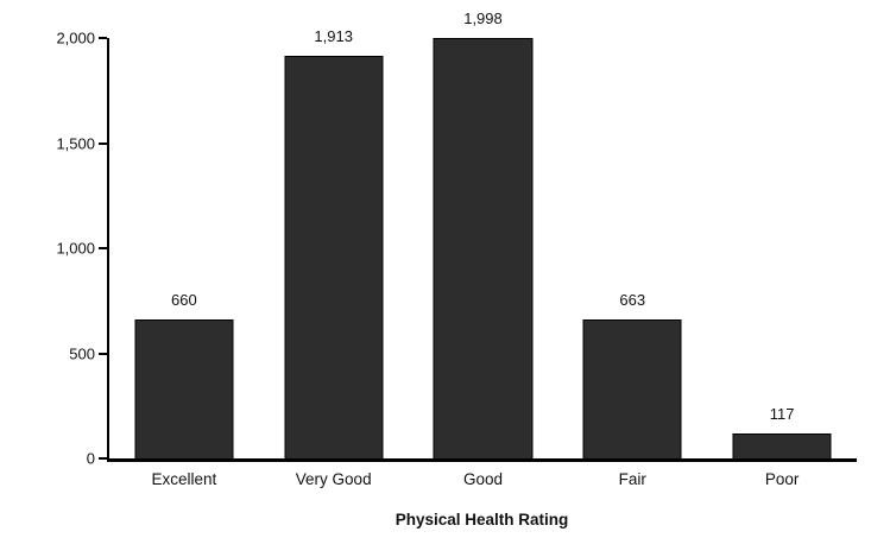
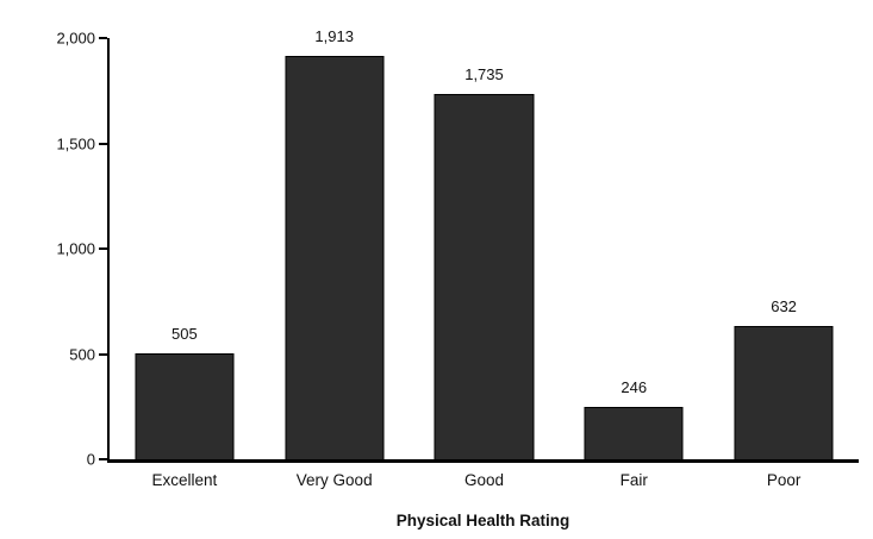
Excellent: 660 -> 505
Good: 1,998 -> 1,735
Fair: 663 -> 246
Poor: 117 -> 632
